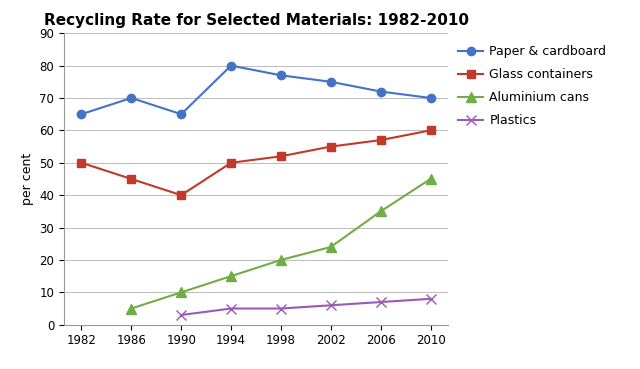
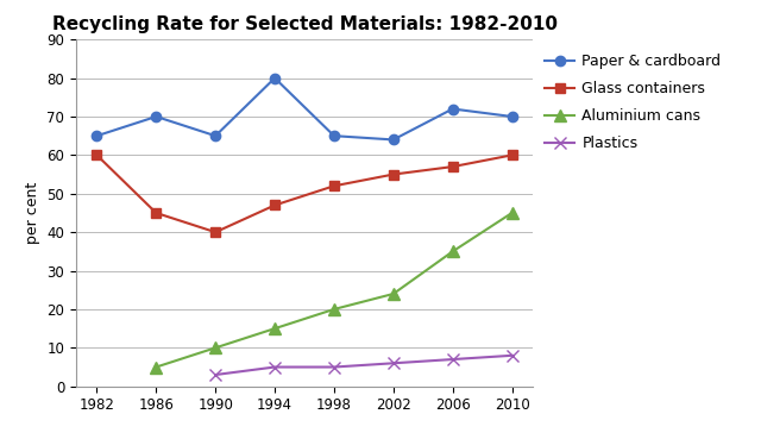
Glass containers/1982: 50 -> 60
Glass containers/1994: 50 -> 47
Paper & cardboard/1998: 77 -> 65
Paper & cardboard/2002: 75 -> 64
